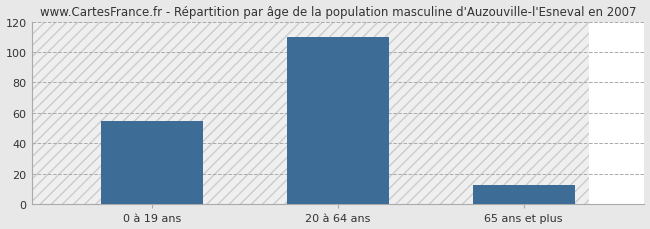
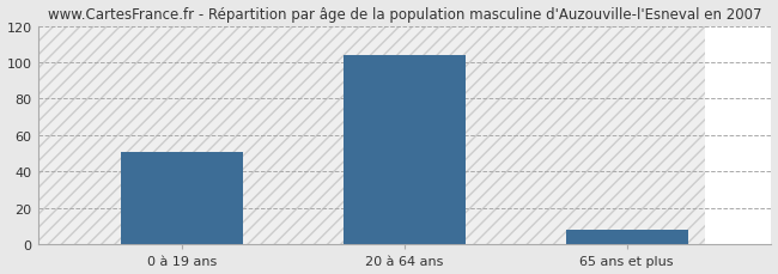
0 à 19 ans: 55 -> 51
20 à 64 ans: 110 -> 104
65 ans et plus: 13 -> 8
